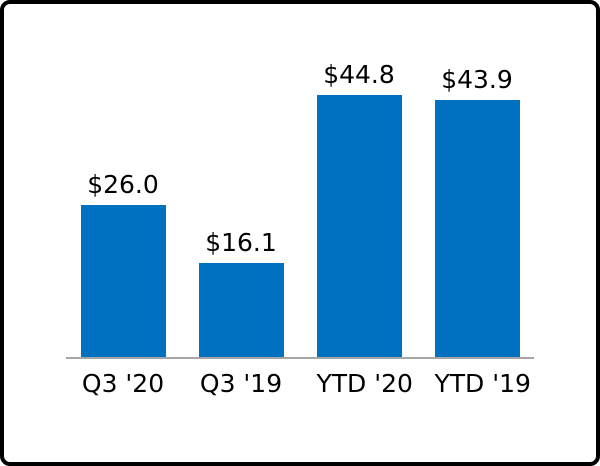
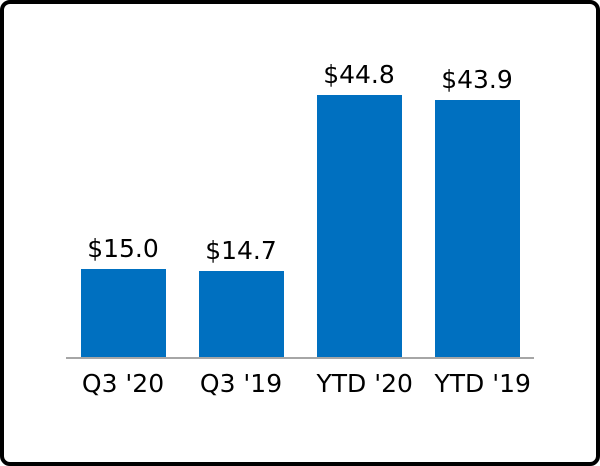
Q3 '20: $26.0 -> $15.0
Q3 '19: $16.1 -> $14.7
